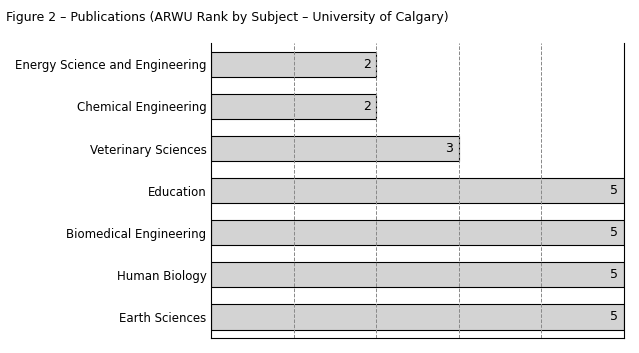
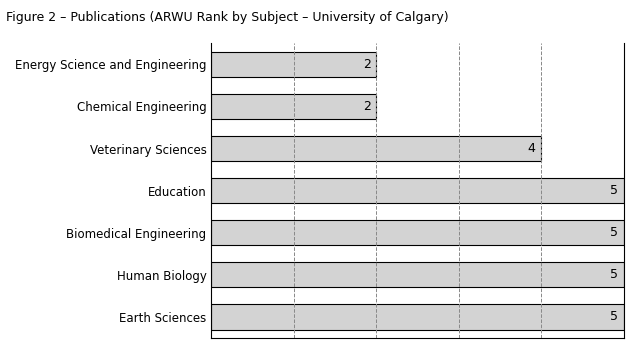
Veterinary Sciences: 3 -> 4
